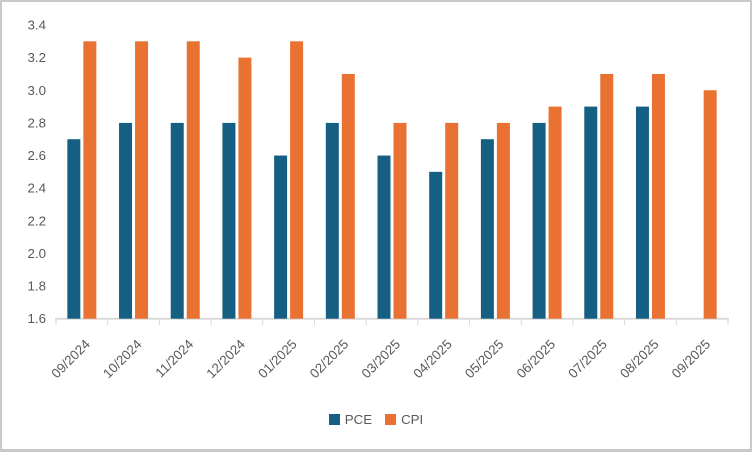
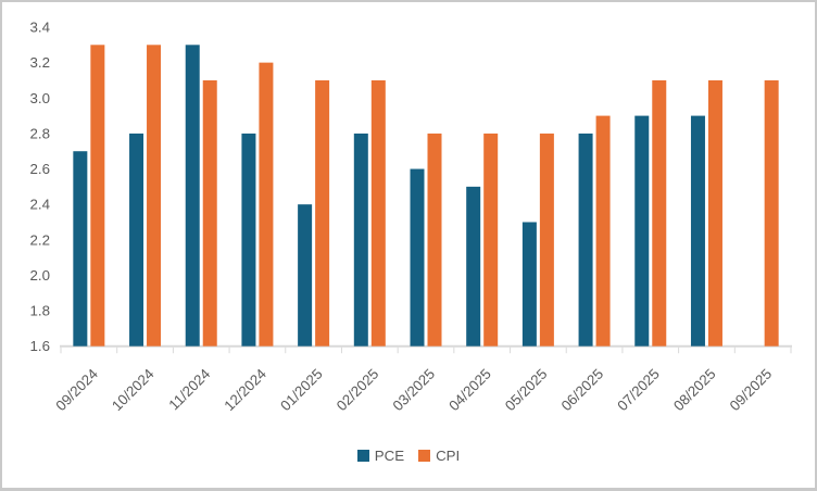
PCE/11/2024: 2.8 -> 3.3
CPI/11/2024: 3.3 -> 3.1
PCE/01/2025: 2.6 -> 2.4
CPI/01/2025: 3.3 -> 3.1
PCE/05/2025: 2.7 -> 2.3
CPI/09/2025: 3.0 -> 3.1
